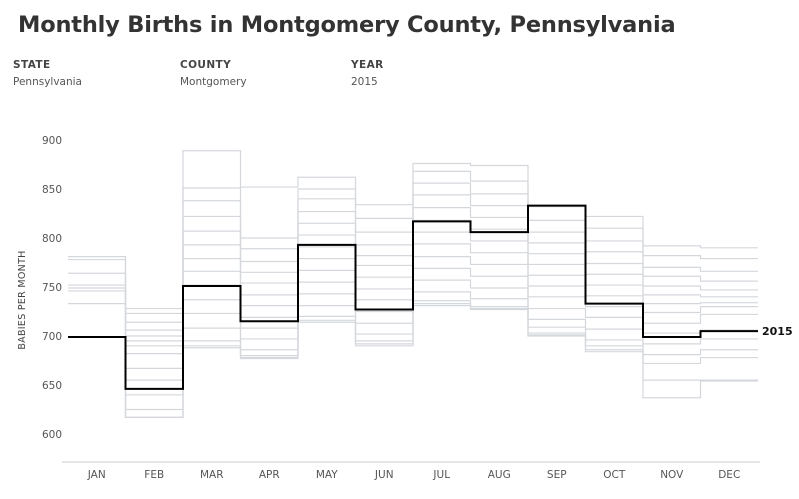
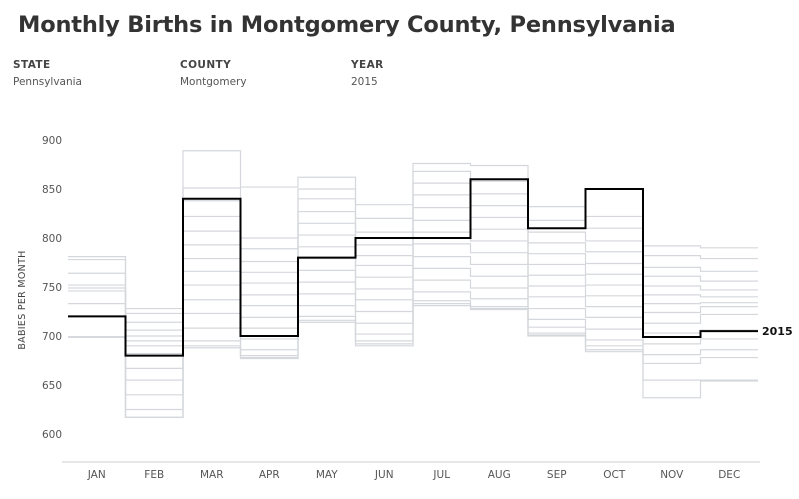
2015/JAN: 700 -> 720
2015/FEB: 650 -> 680
2015/MAR: 750 -> 840
2015/APR: 720 -> 700
2015/MAY: 790 -> 780
2015/JUN: 730 -> 800
2015/JUL: 820 -> 800
2015/AUG: 810 -> 860
2015/SEP: 830 -> 810
2015/OCT: 730 -> 850
